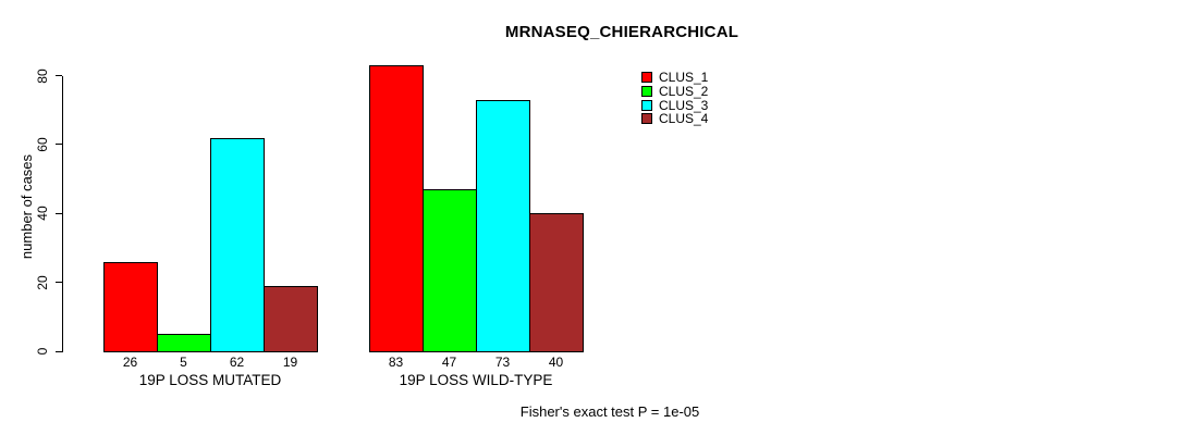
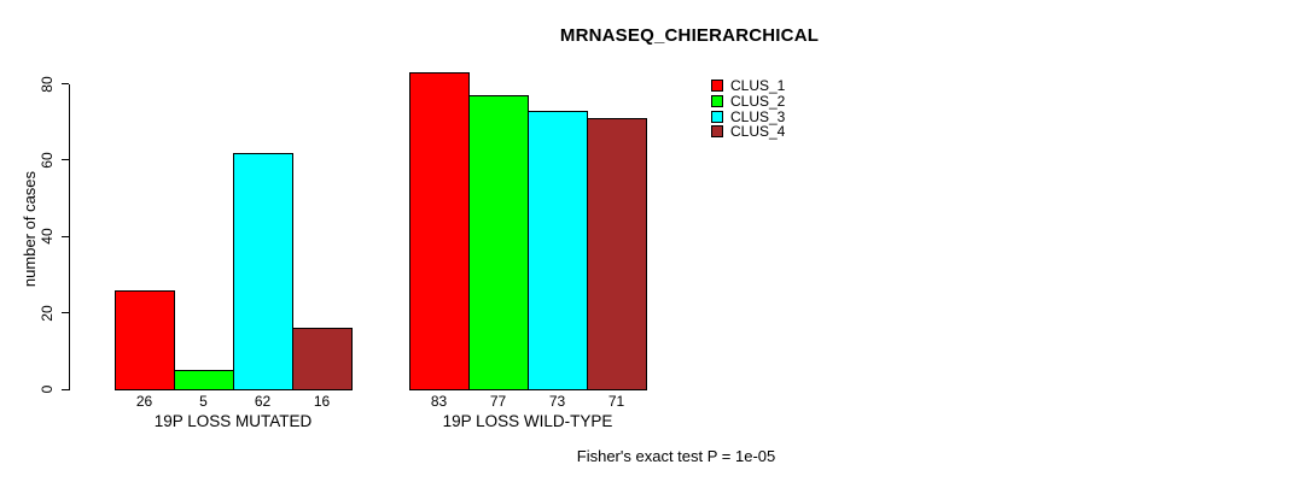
CLUS_4/19P LOSS MUTATED: 19 -> 16
CLUS_2/19P LOSS WILD-TYPE: 47 -> 77
CLUS_4/19P LOSS WILD-TYPE: 40 -> 71
